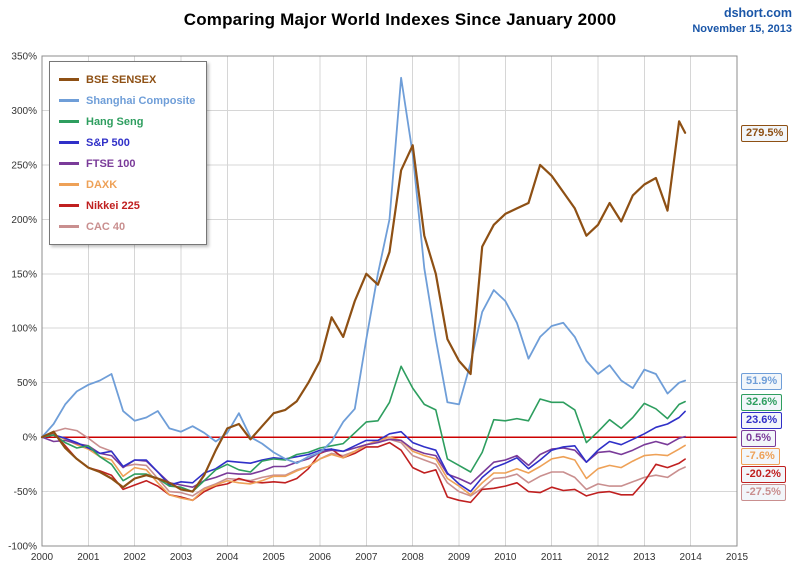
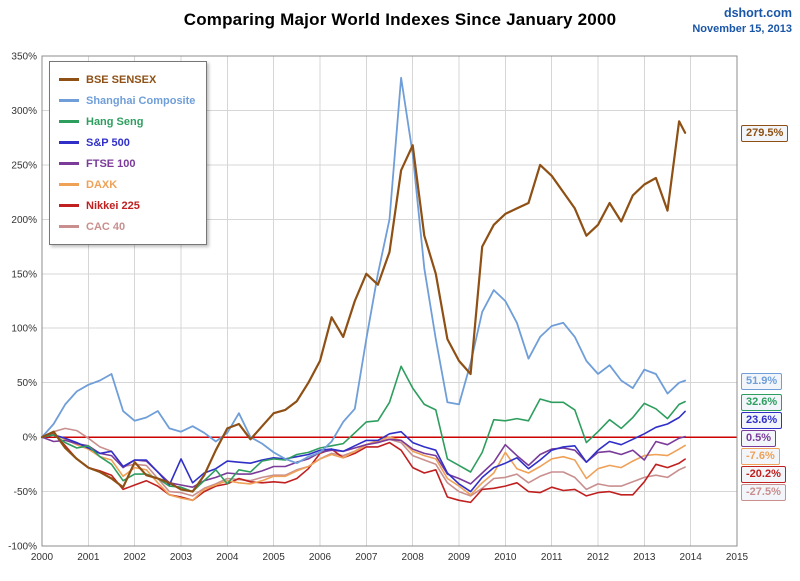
BSE SENSEX/2002: -38% -> -23%
S&P 500/2003: -41% -> -20%
Hang Seng/2004: -25% -> -43%
FTSE 100/2010: -21% -> -7%
DAXK/2010: -33% -> -14%
FTSE 100/2013: -7% -> -21%
